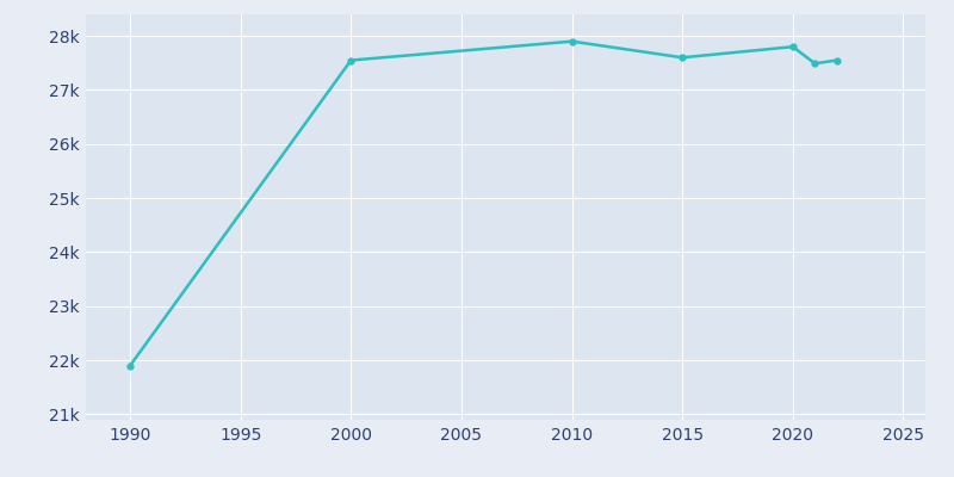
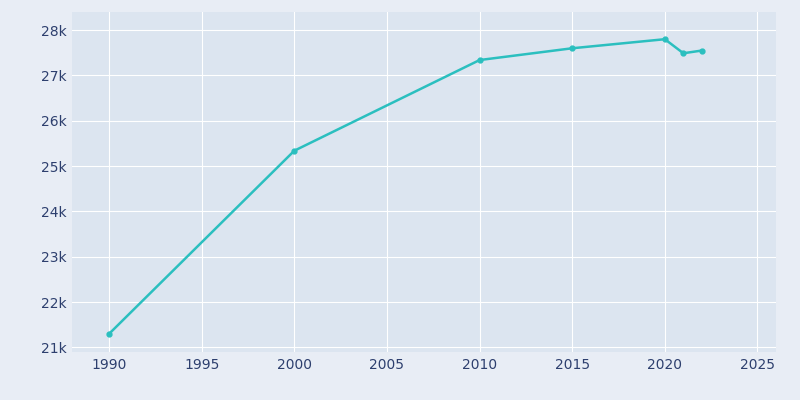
1990: 21.90k -> 21.30k
2000: 27.55k -> 25.34k
2010: 27.90k -> 27.34k
